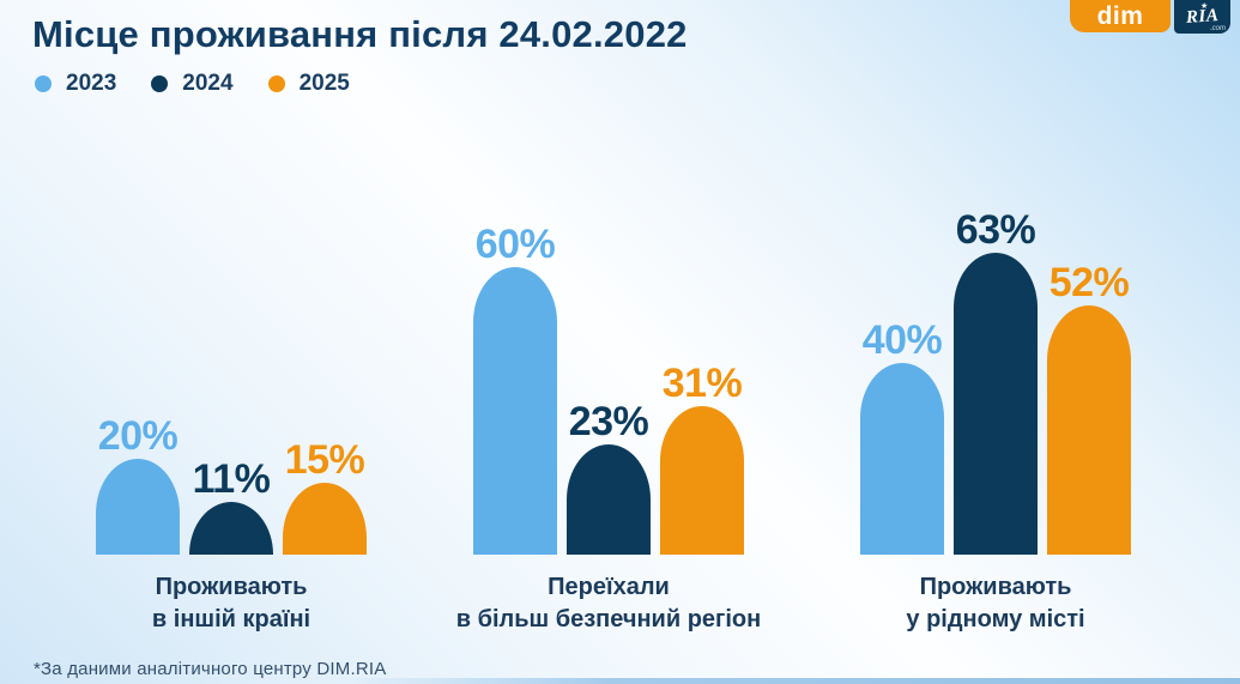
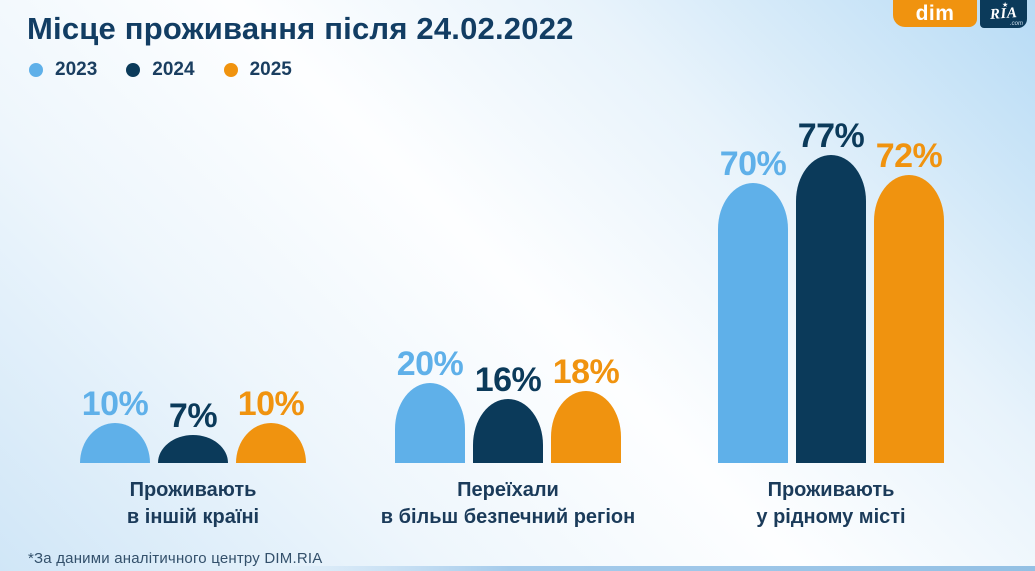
2023/Проживають в іншій країні: 20% -> 10%
2024/Проживають в іншій країні: 11% -> 7%
2025/Проживають в іншій країні: 15% -> 10%
2023/Переїхали в більш безпечний регіон: 60% -> 20%
2024/Переїхали в більш безпечний регіон: 23% -> 16%
2025/Переїхали в більш безпечний регіон: 31% -> 18%
2023/Проживають у рідному місті: 40% -> 70%
2024/Проживають у рідному місті: 63% -> 77%
2025/Проживають у рідному місті: 52% -> 72%
